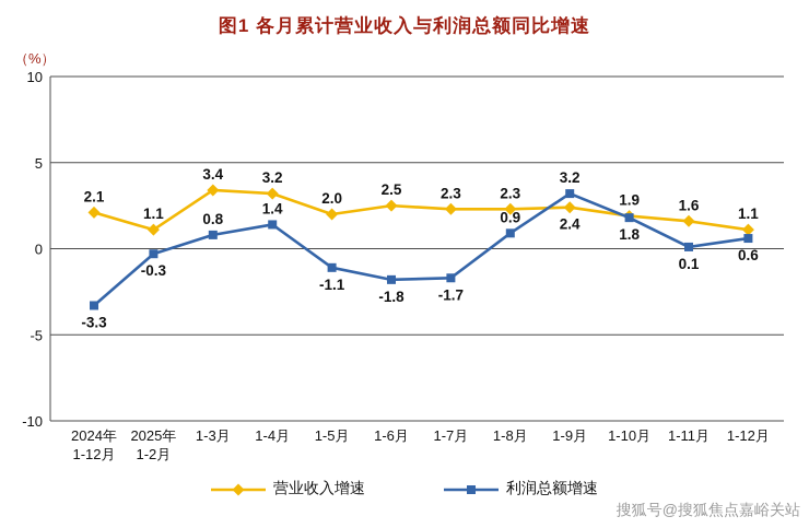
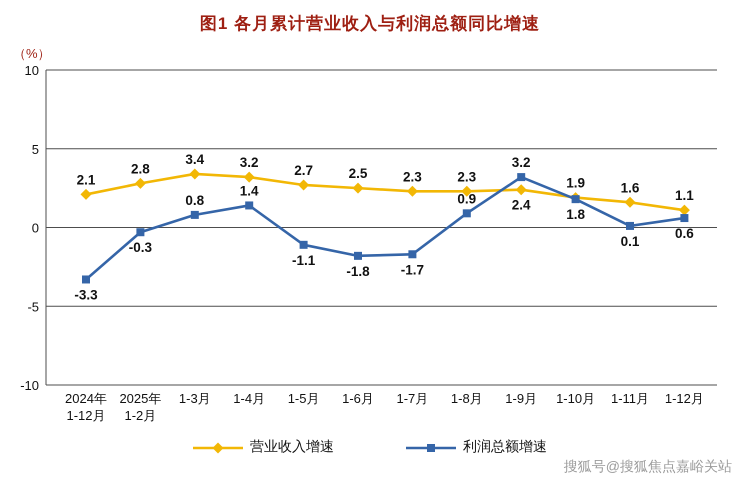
营业收入增速/2025年 1-2月: 1.1 -> 2.8
营业收入增速/1-5月: 2.0 -> 2.7
